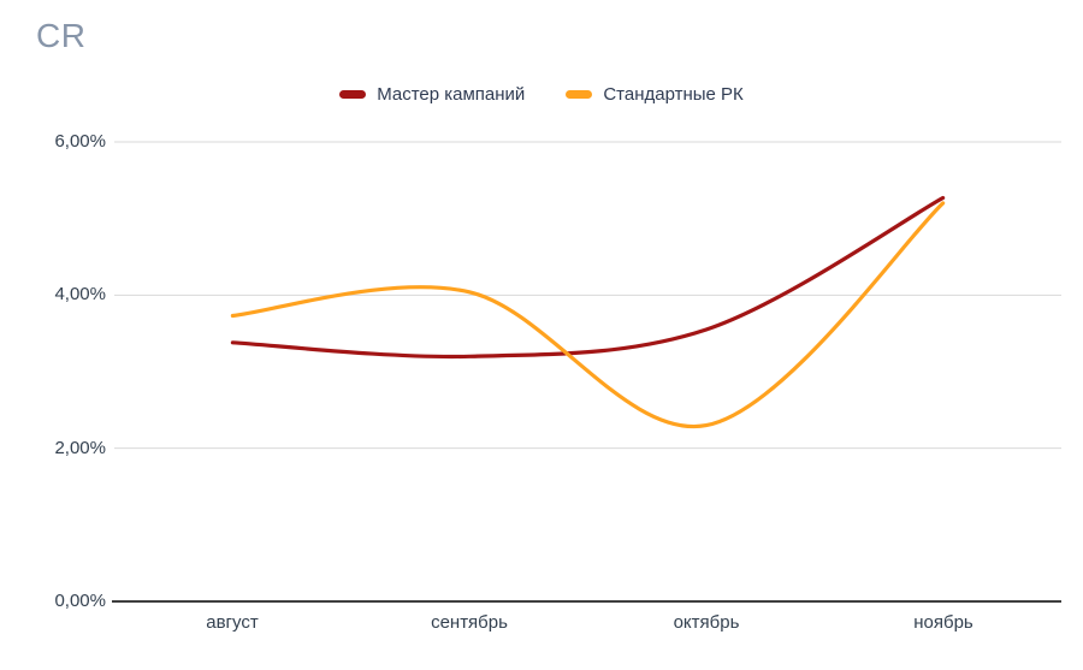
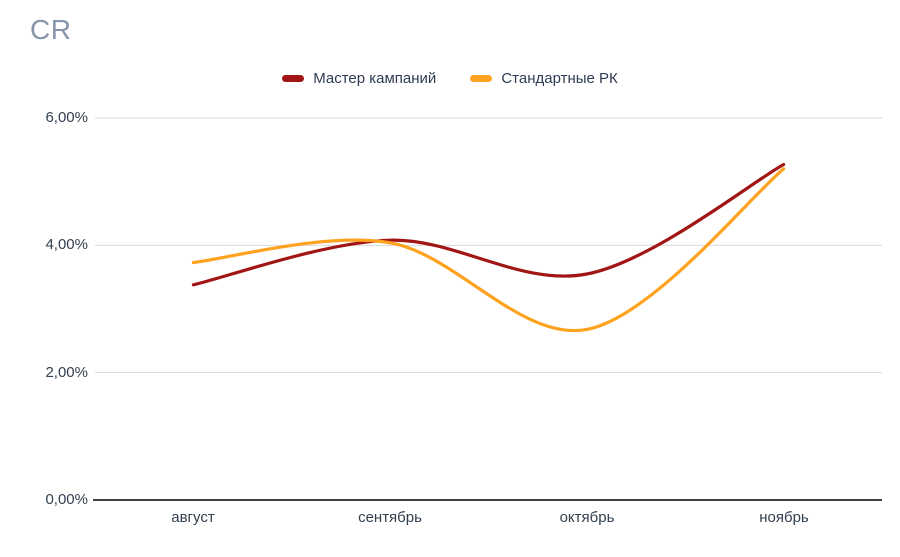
Мастер кампаний/сентябрь: 3,2% -> 4,1%
Стандартные РК/октябрь: 2,3% -> 2,7%
